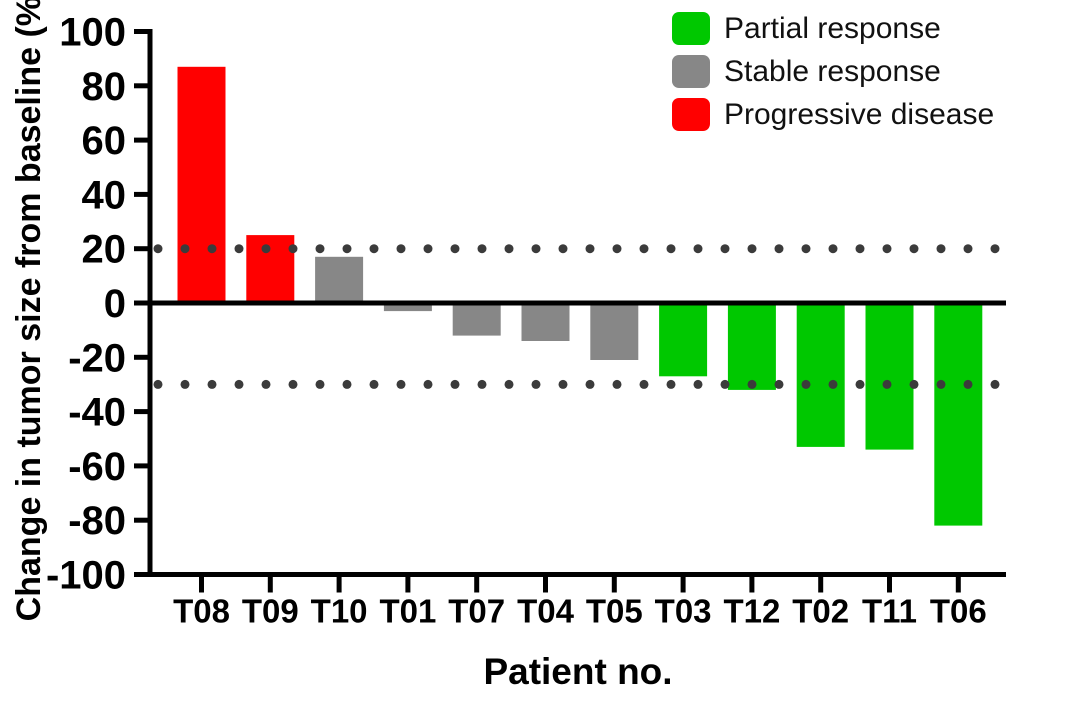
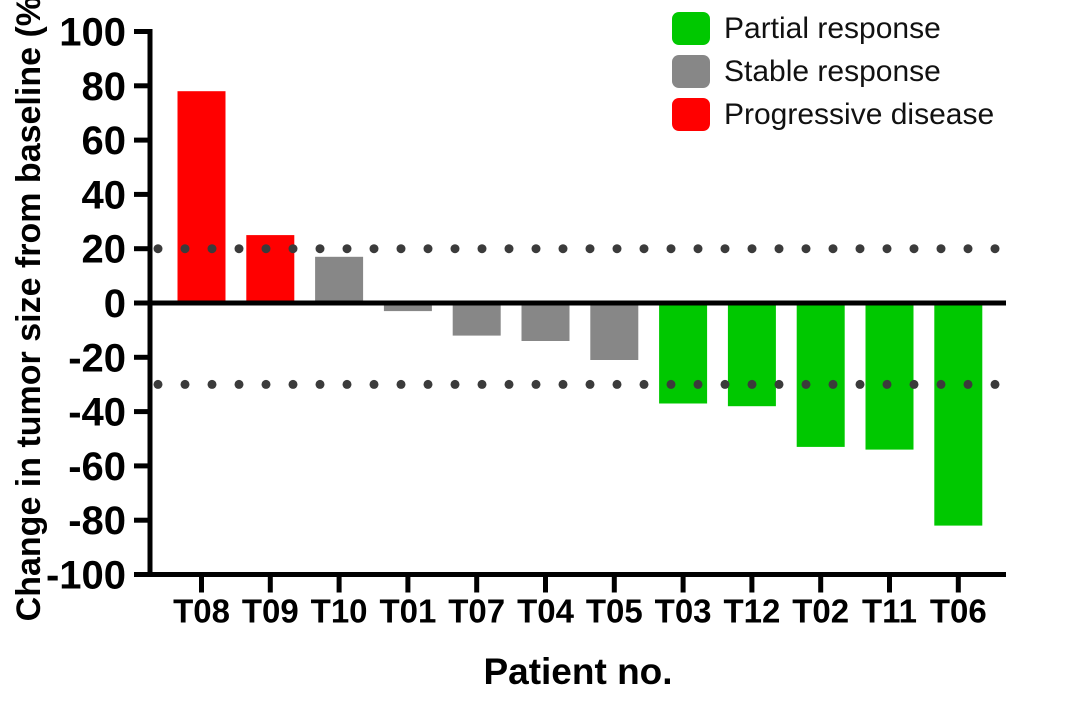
T08: 87 -> 78
T03: -27 -> -37
T12: -32 -> -38
